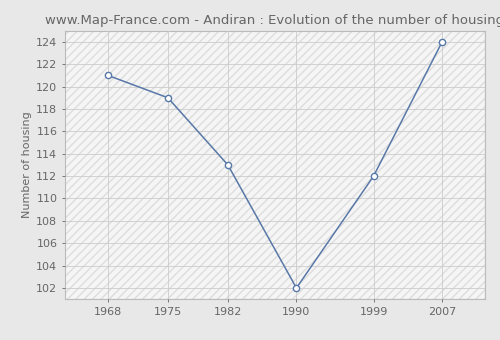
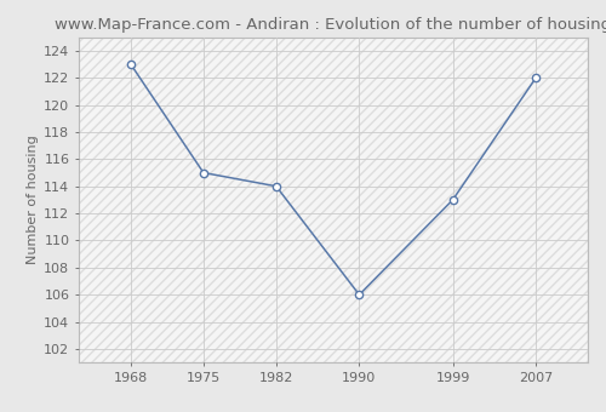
1968: 121 -> 123
1975: 119 -> 115
1982: 113 -> 114
1990: 102 -> 106
1999: 112 -> 113
2007: 124 -> 122
